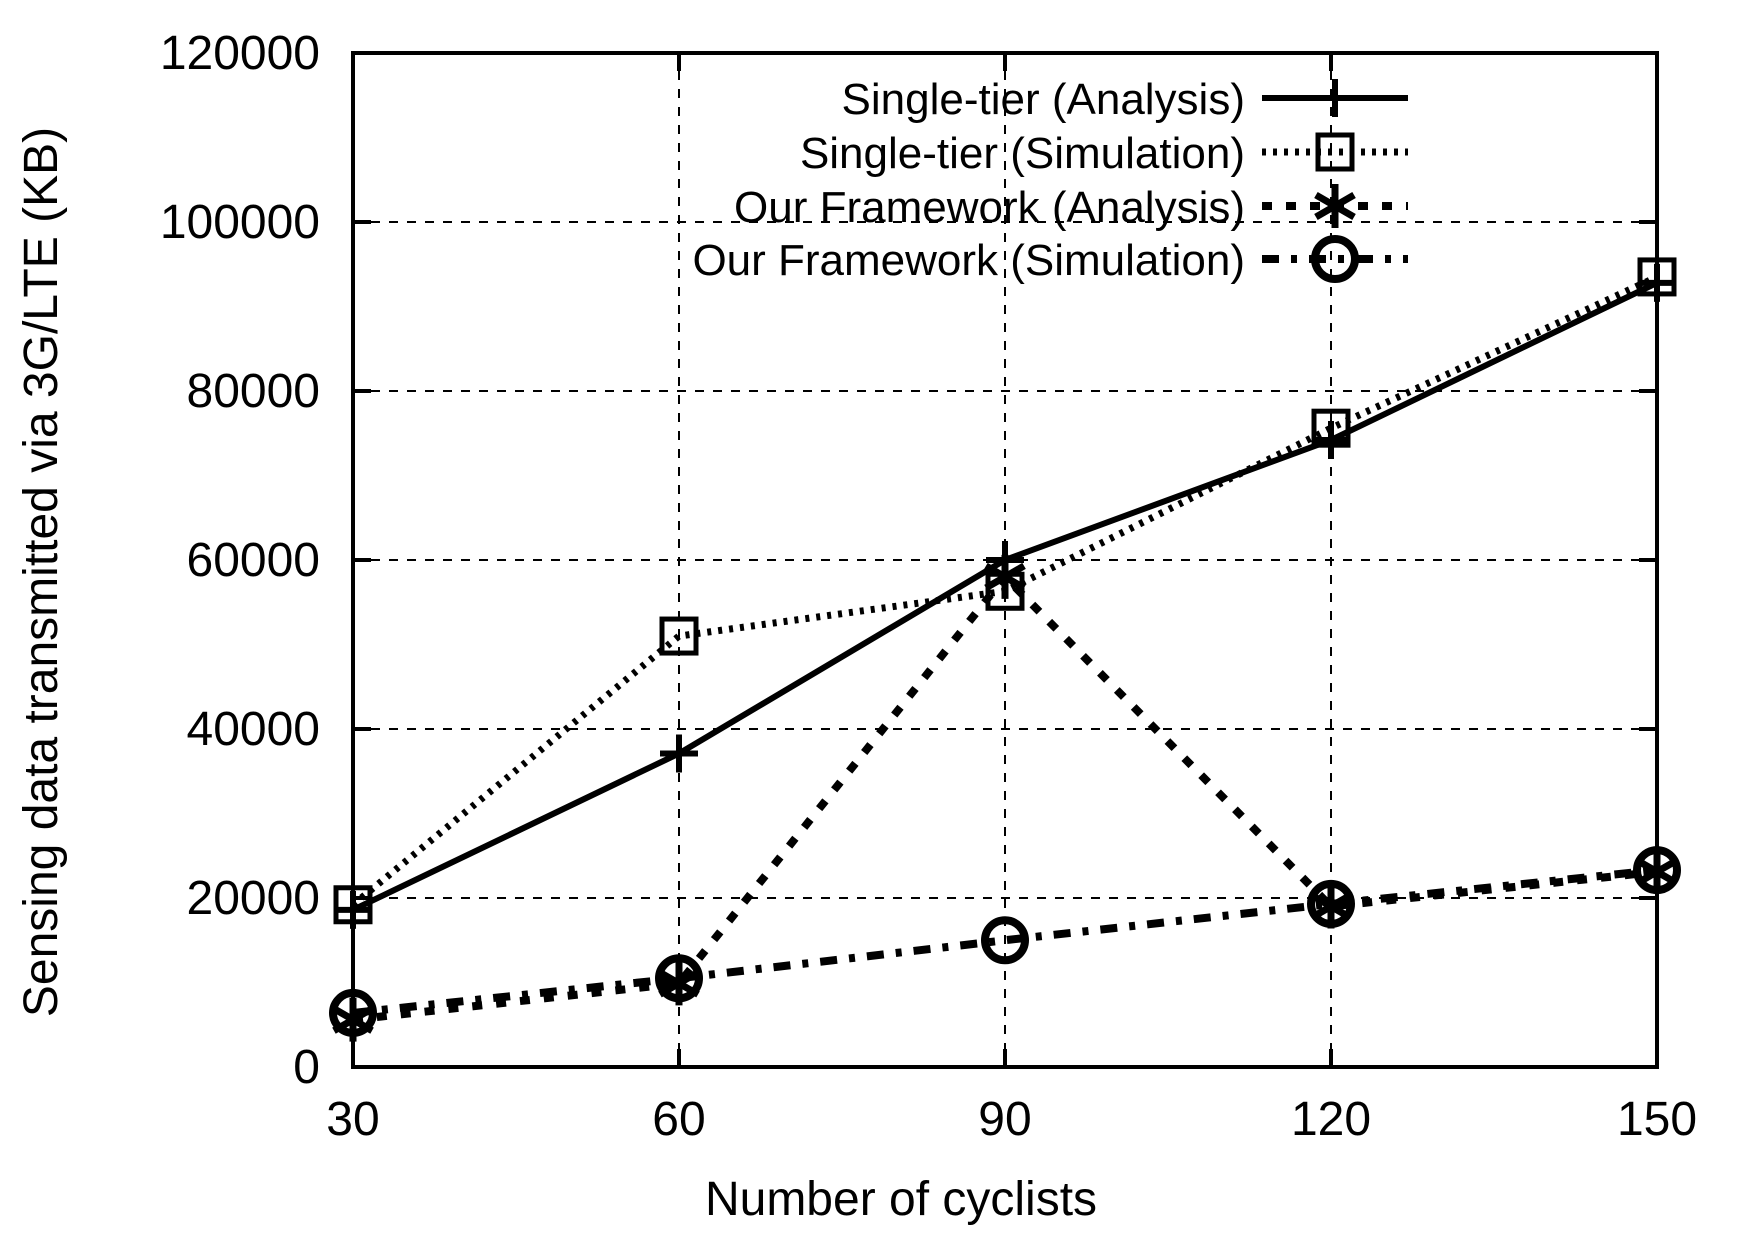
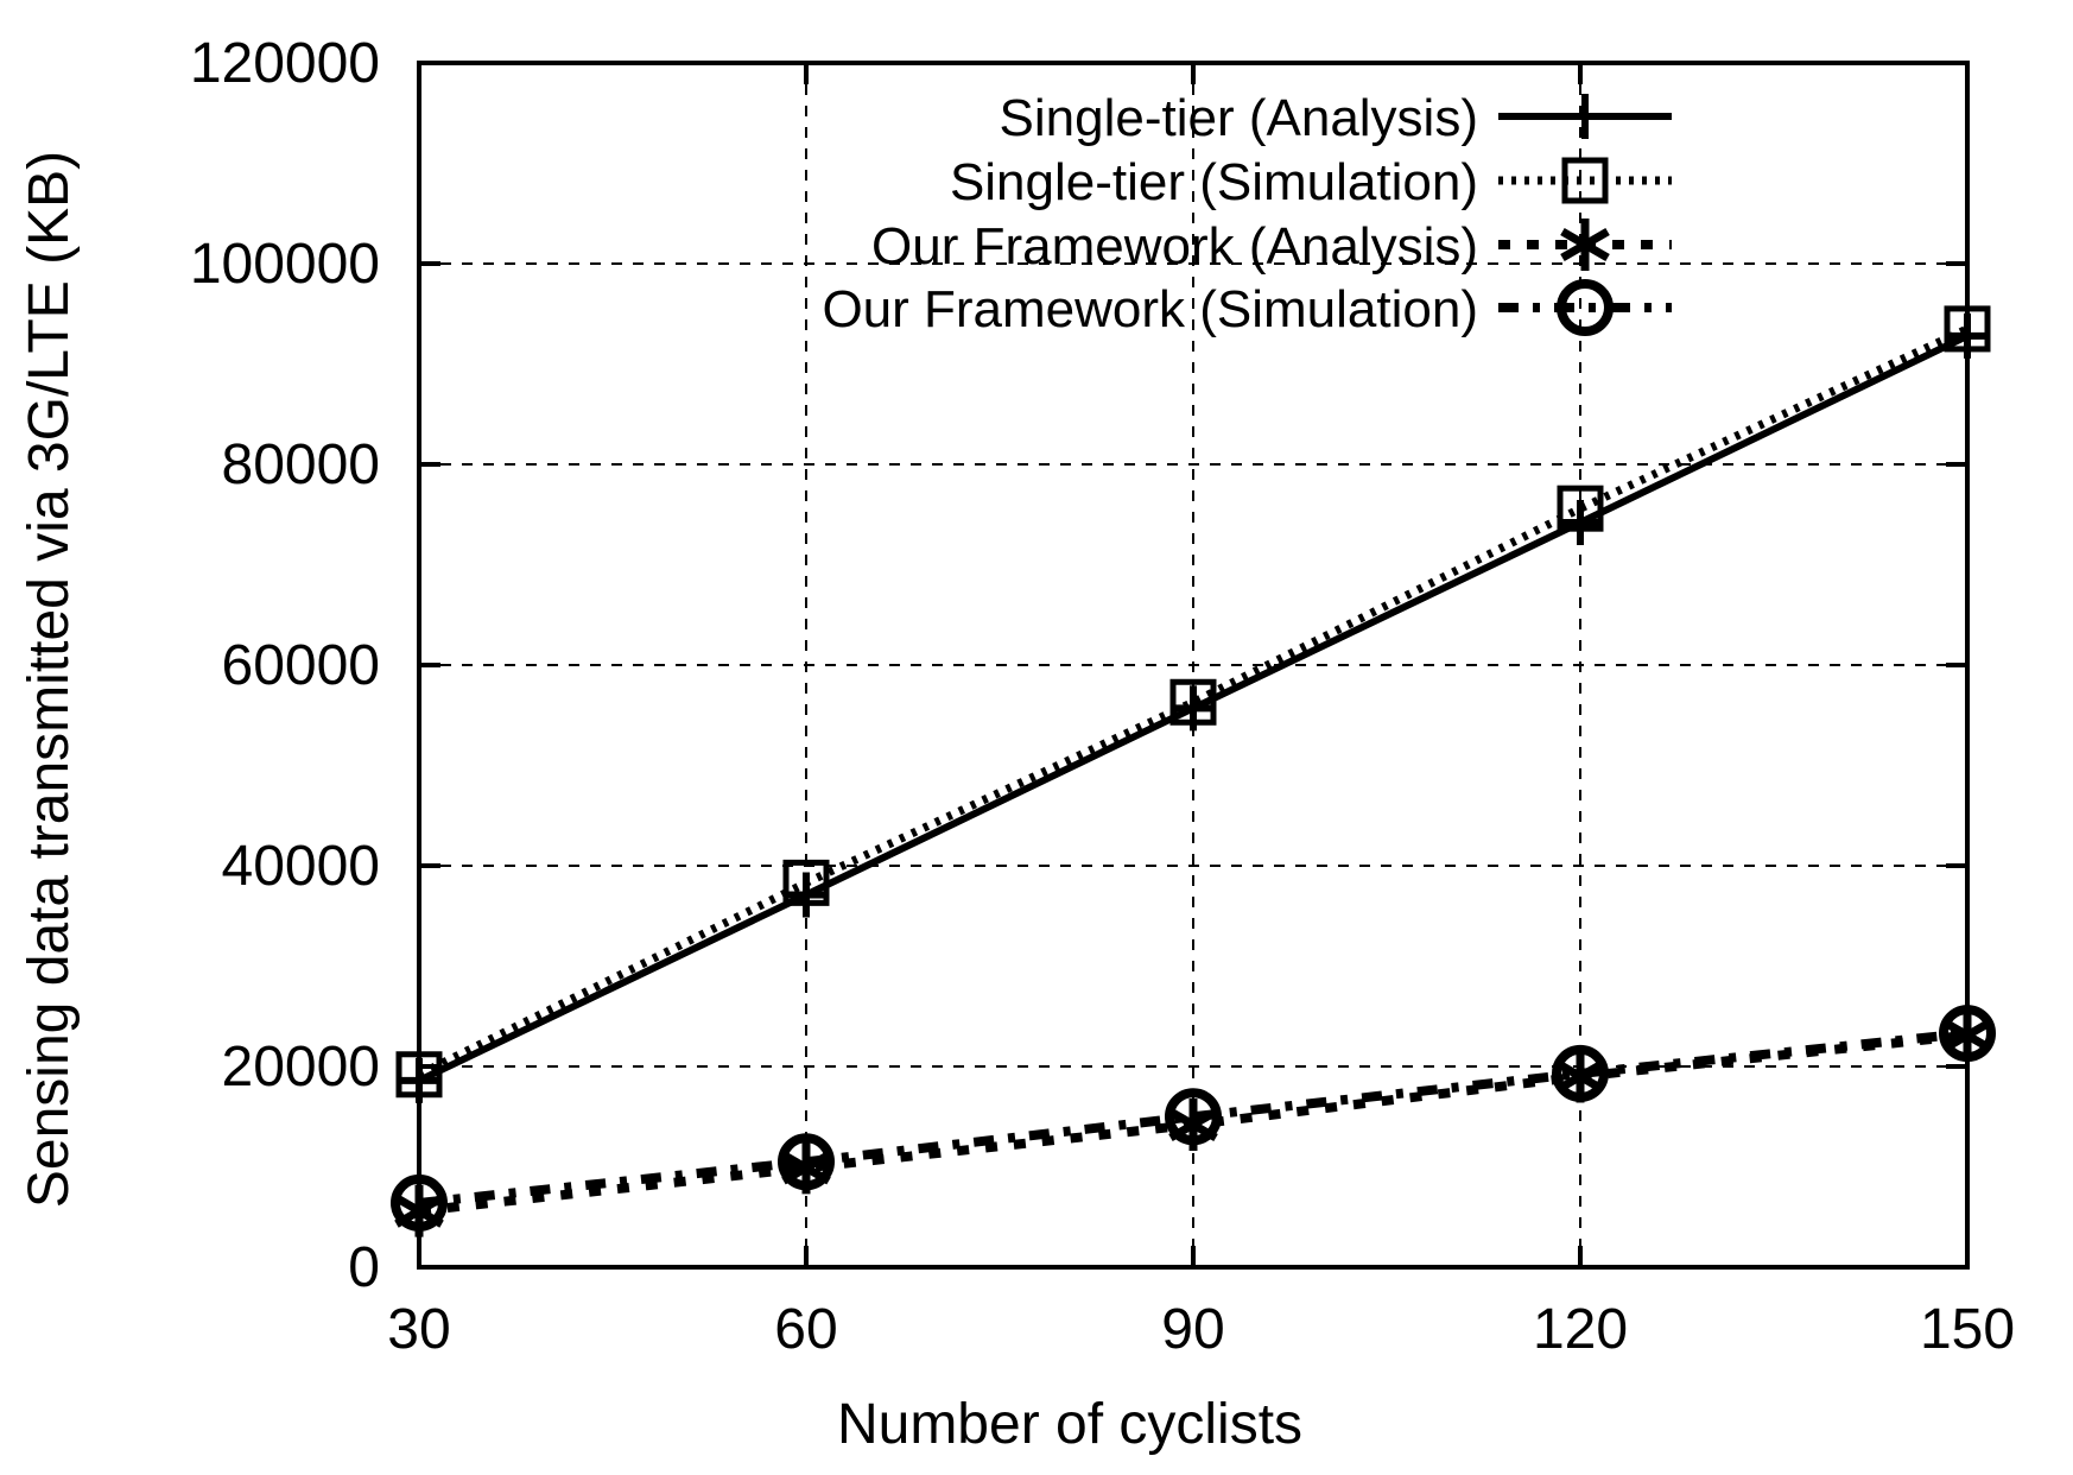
Single-tier (Simulation)/60: 51000 -> 38000
Single-tier (Analysis)/90: 60000 -> 56000
Our Framework (Analysis)/90: 58000 -> 14000
